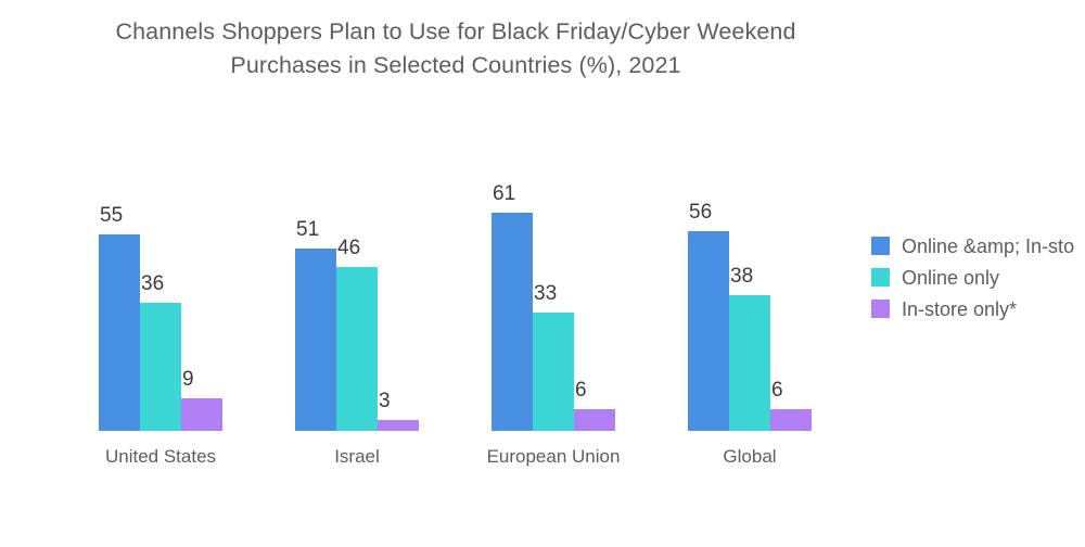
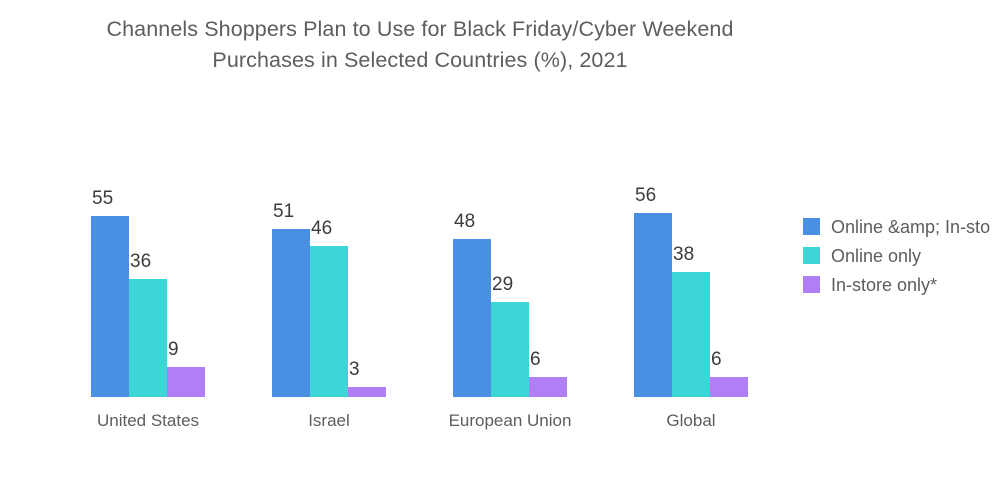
Online &amp; In-sto/European Union: 61 -> 48
Online only/European Union: 33 -> 29
